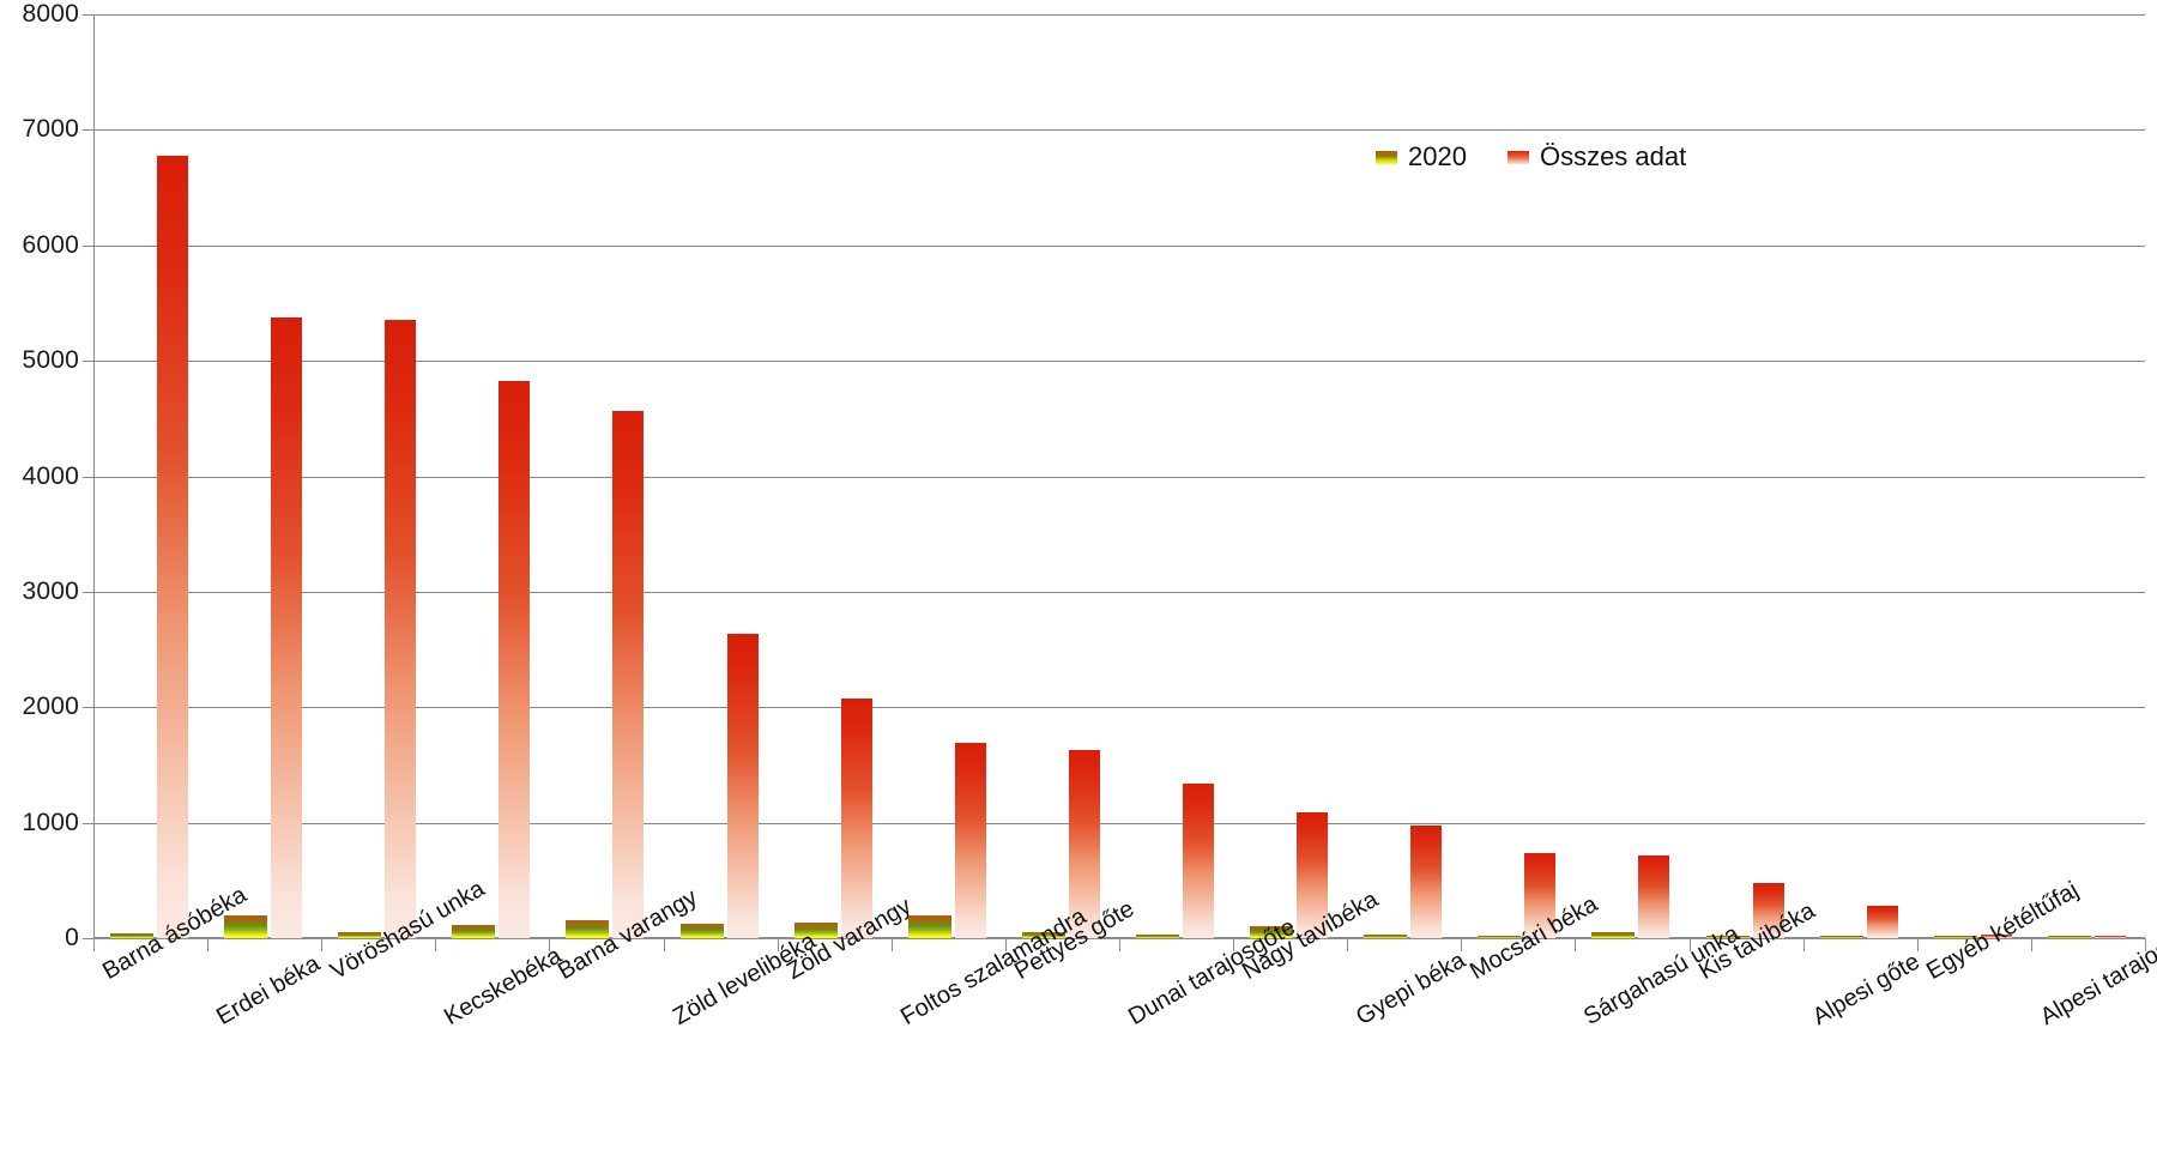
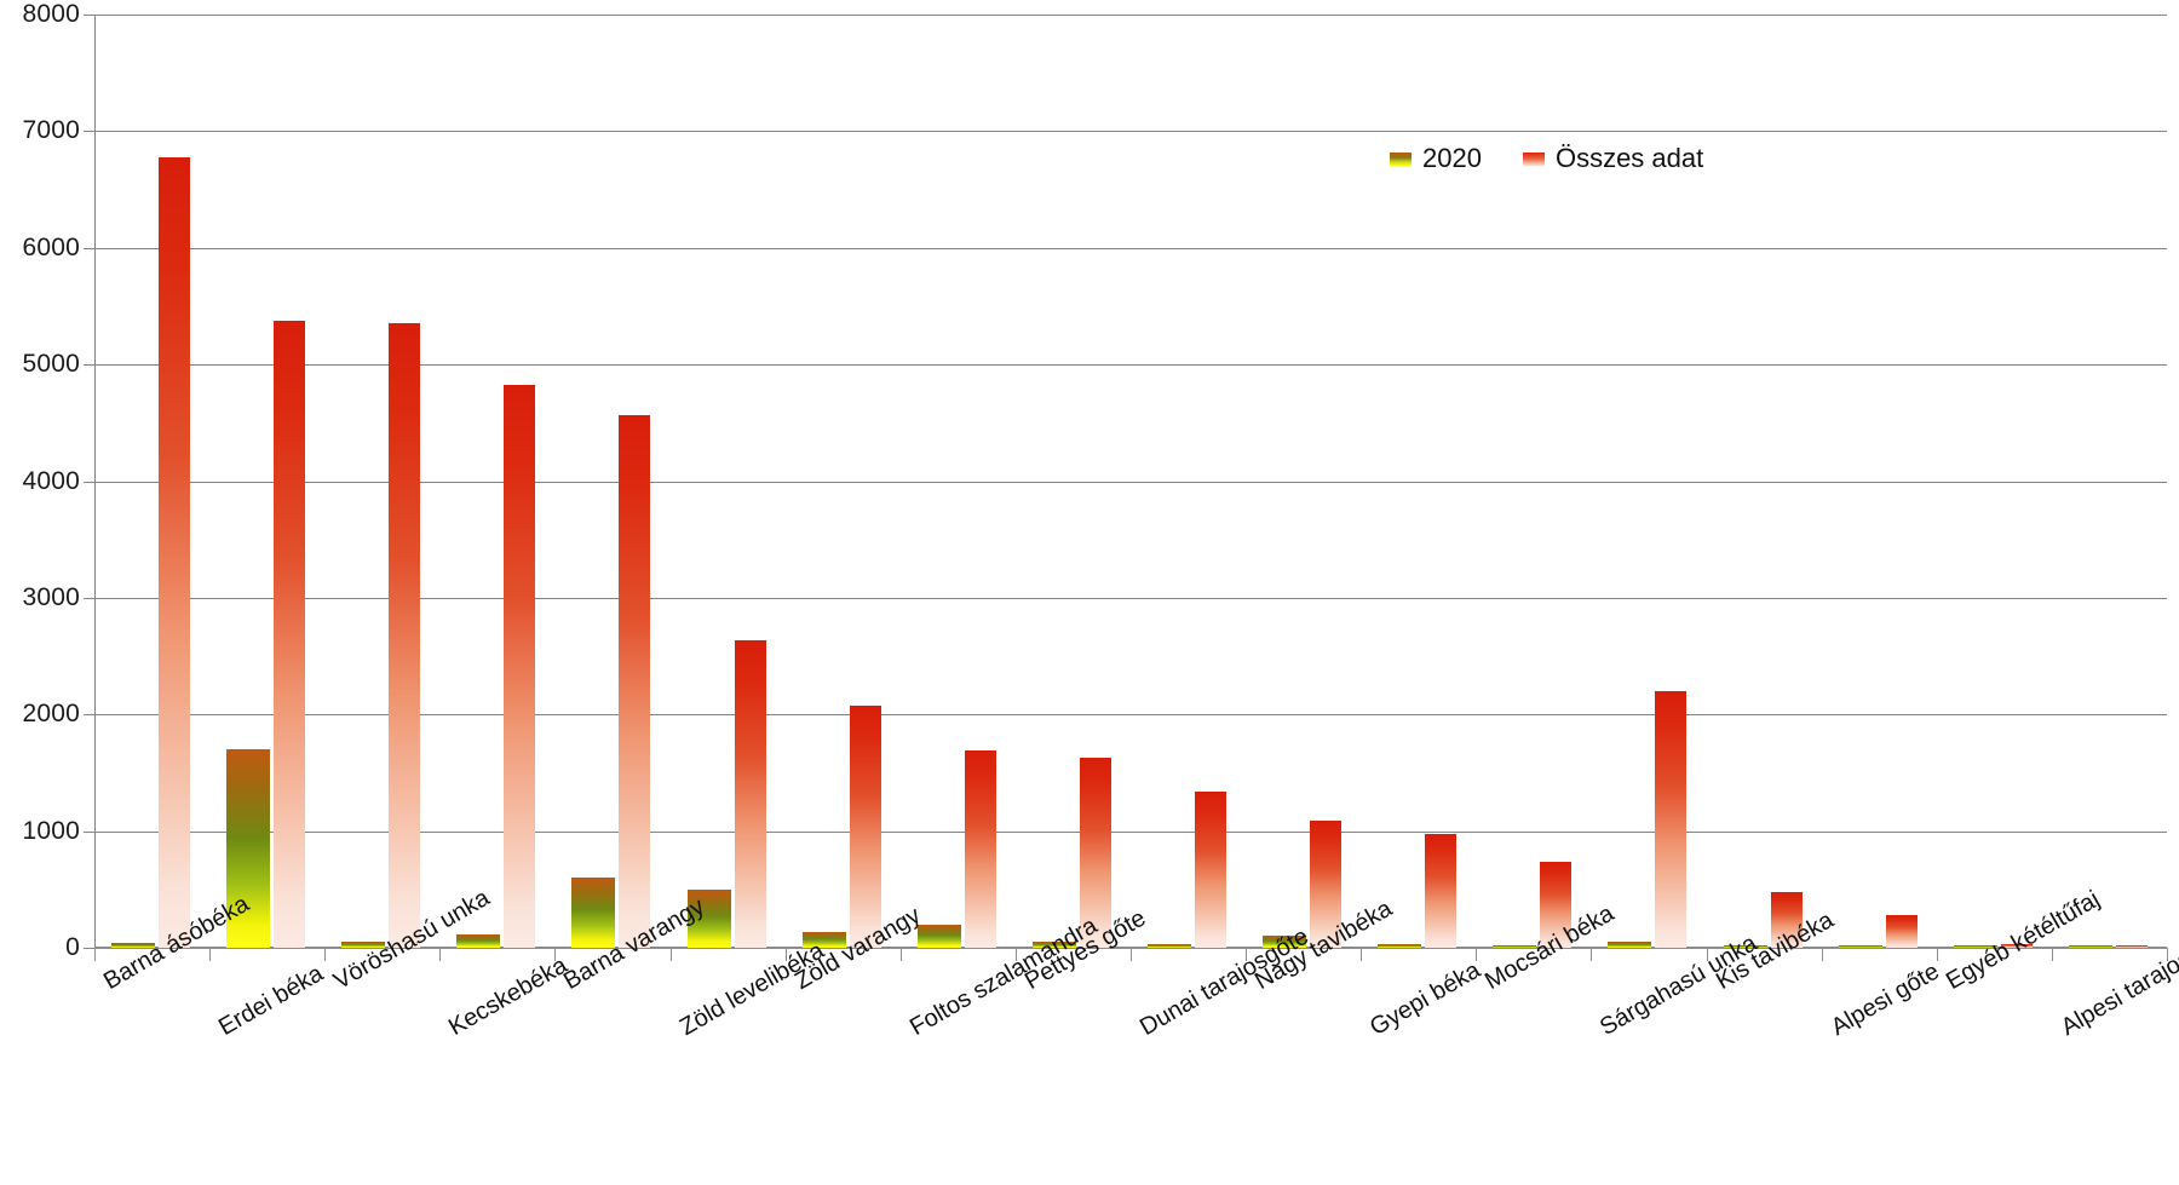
2020/Erdei béka: 200 -> 1700
2020/Barna varangy: 200 -> 600
2020/Zöld levelibéka: 100 -> 500
Összes adat/Sárgahasú unka: 700 -> 2200
